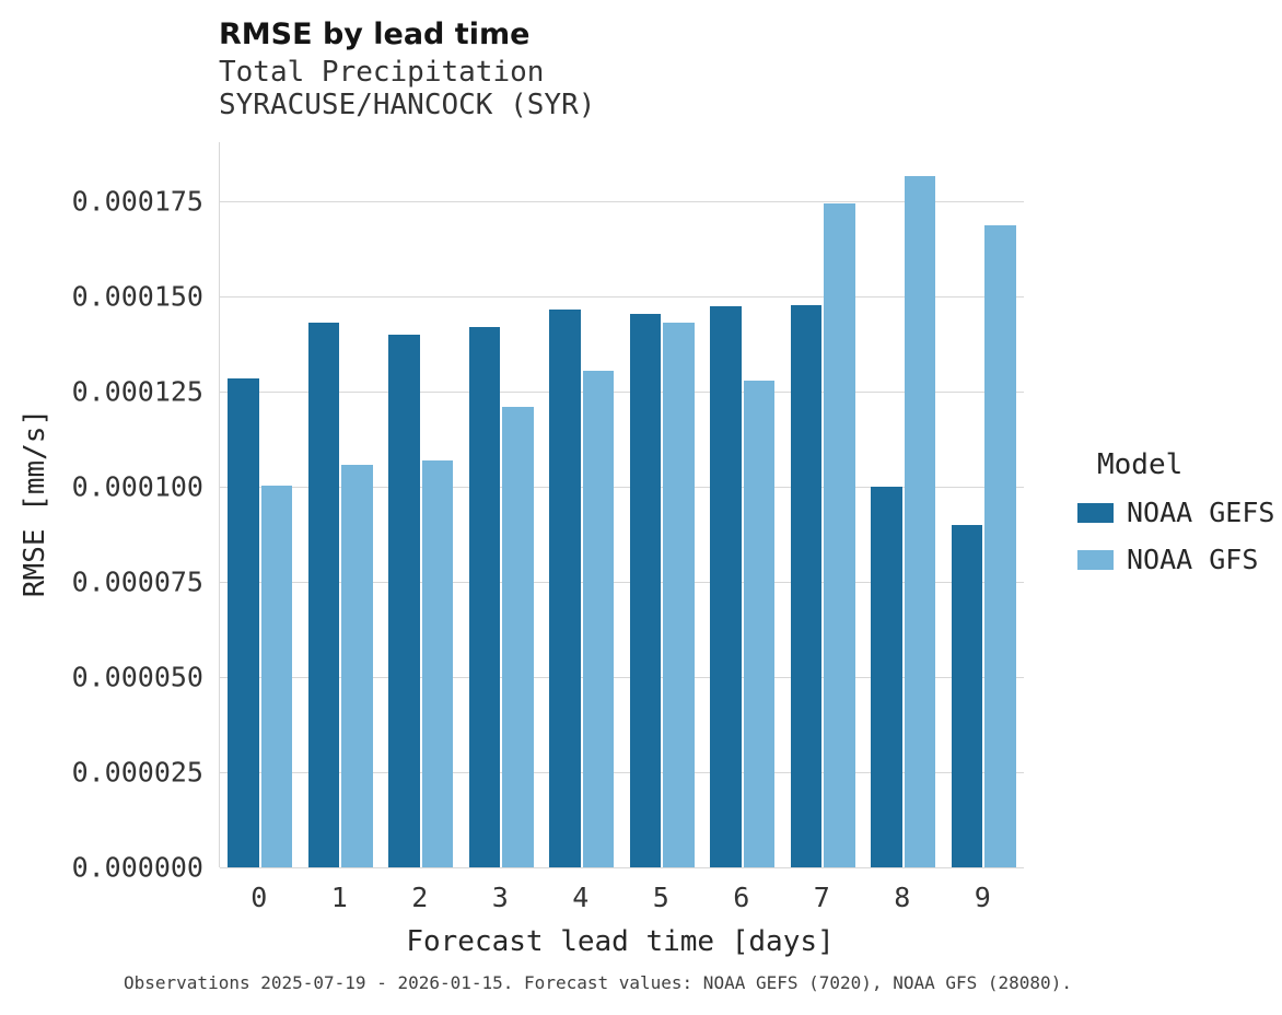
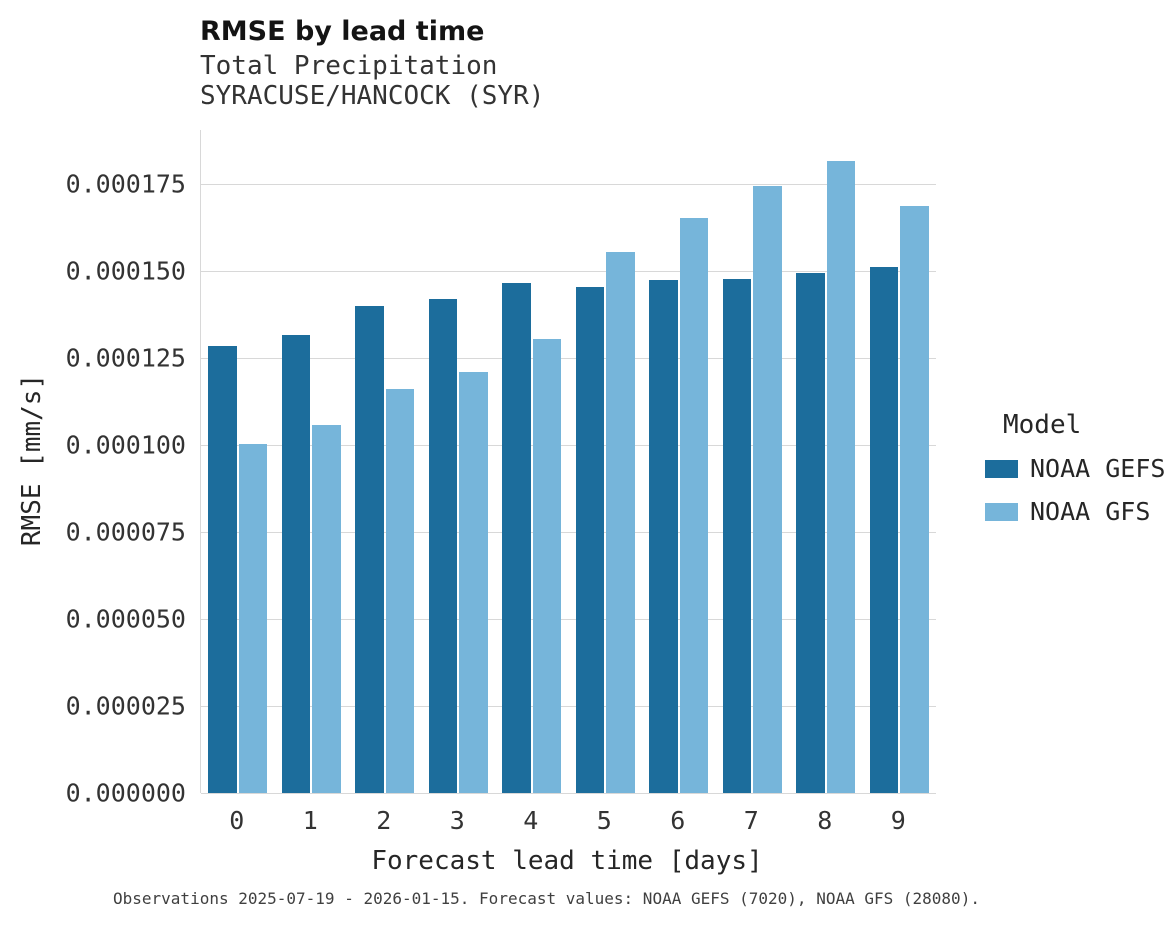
NOAA GEFS/1: 0.000143 -> 0.000131
NOAA GFS/2: 0.000107 -> 0.000116
NOAA GFS/5: 0.000143 -> 0.000156
NOAA GFS/6: 0.000128 -> 0.000165
NOAA GEFS/8: 0.000100 -> 0.000150
NOAA GEFS/9: 0.000090 -> 0.000151
